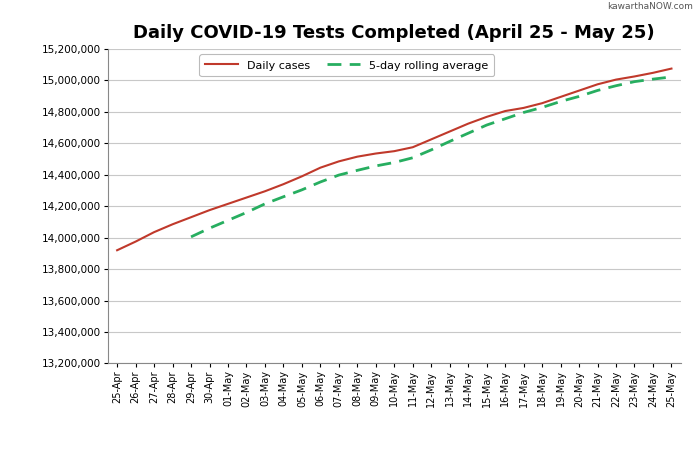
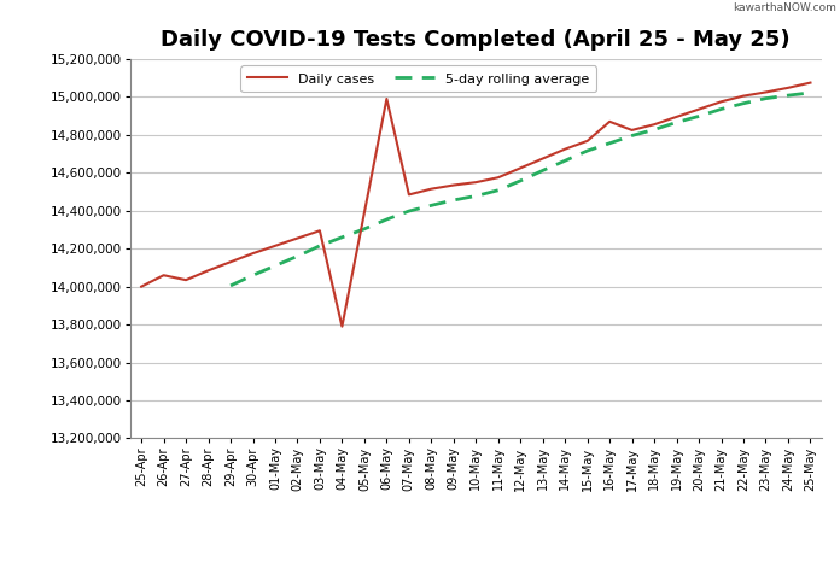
Daily cases/25-Apr: 13,920,000 -> 14,000,000
Daily cases/26-Apr: 13,980,000 -> 14,060,000
Daily cases/04-May: 14,340,000 -> 13,790,000
Daily cases/06-May: 14,440,000 -> 14,990,000
Daily cases/16-May: 14,800,000 -> 14,870,000
